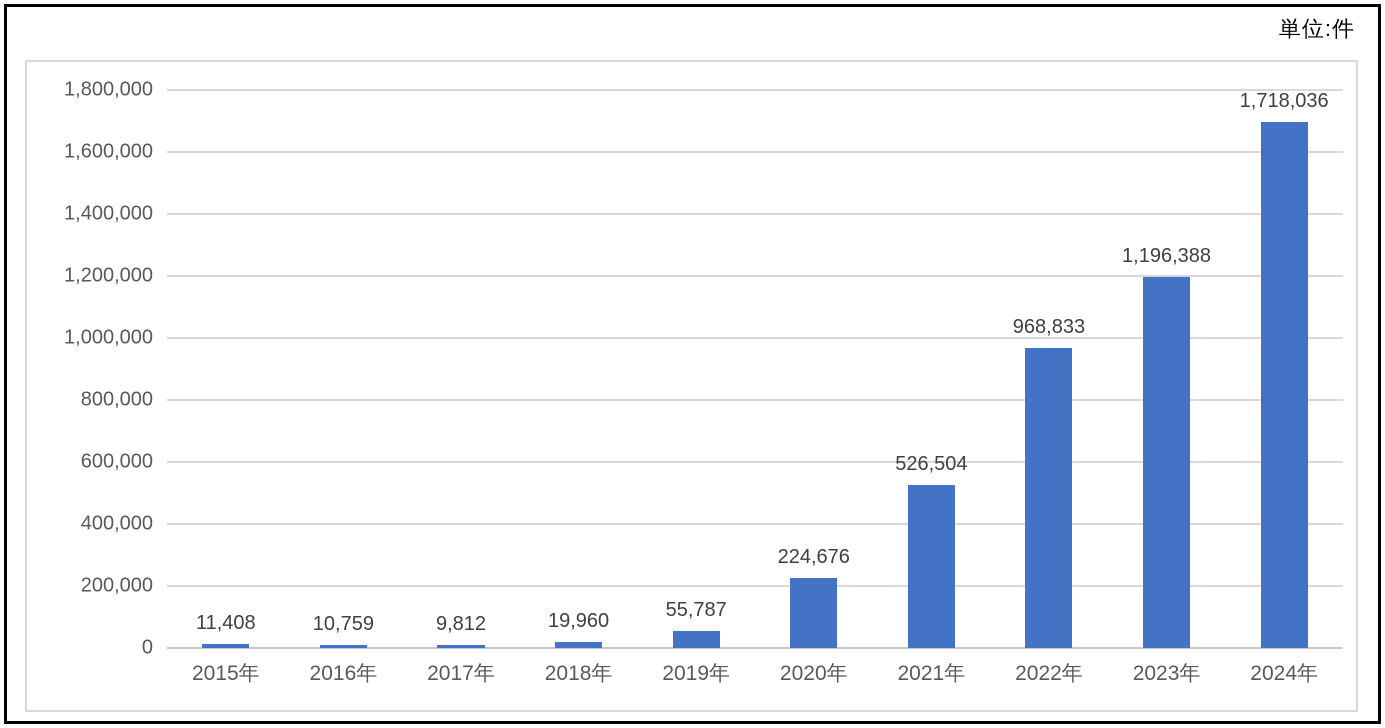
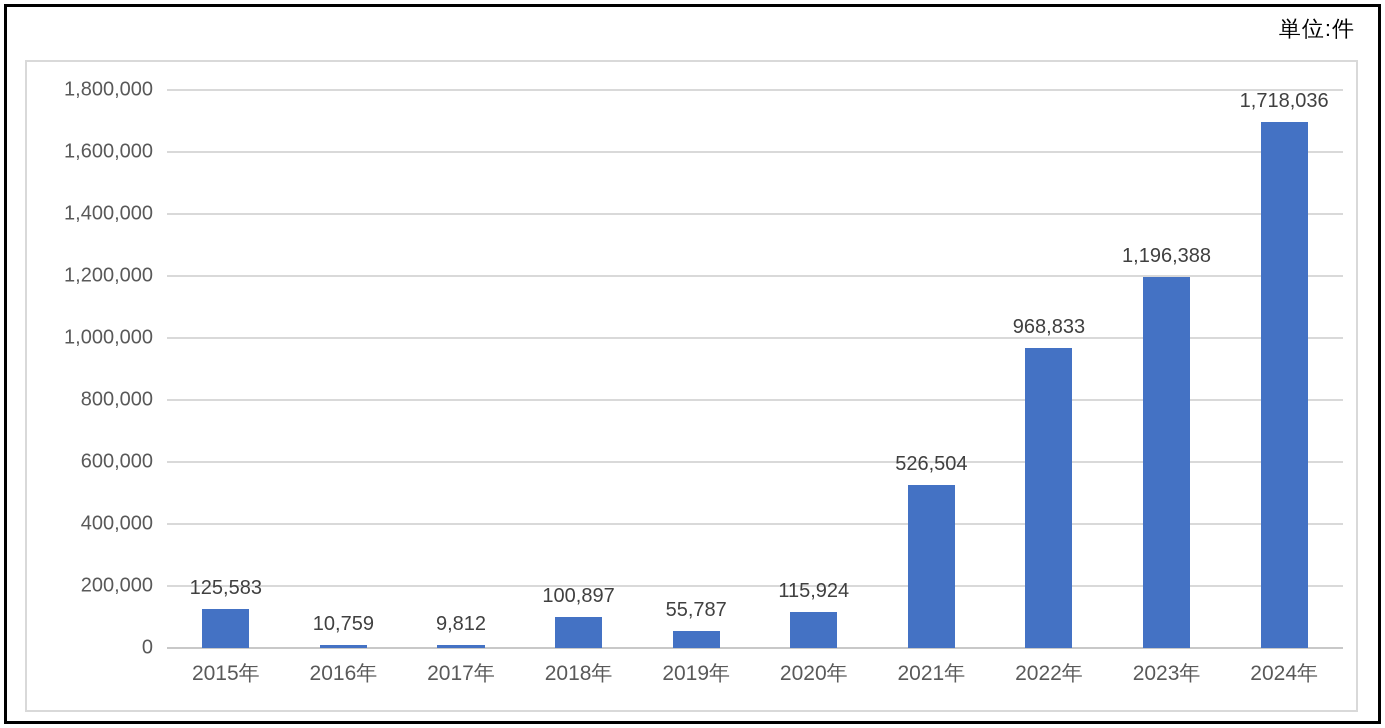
2015年: 11,408 -> 125,583
2018年: 19,960 -> 100,897
2020年: 224,676 -> 115,924
